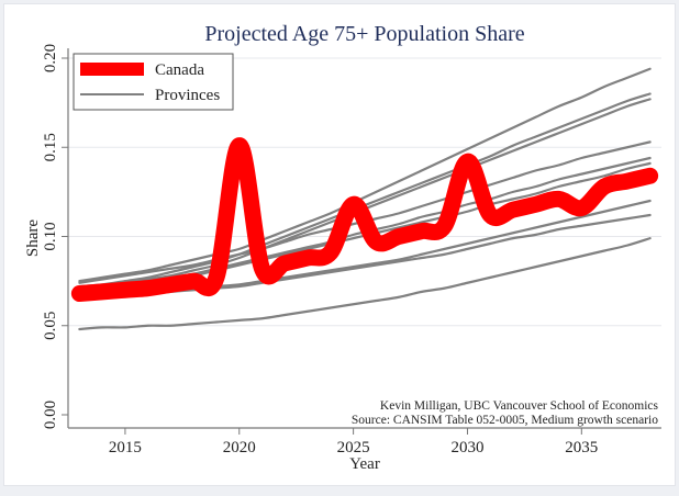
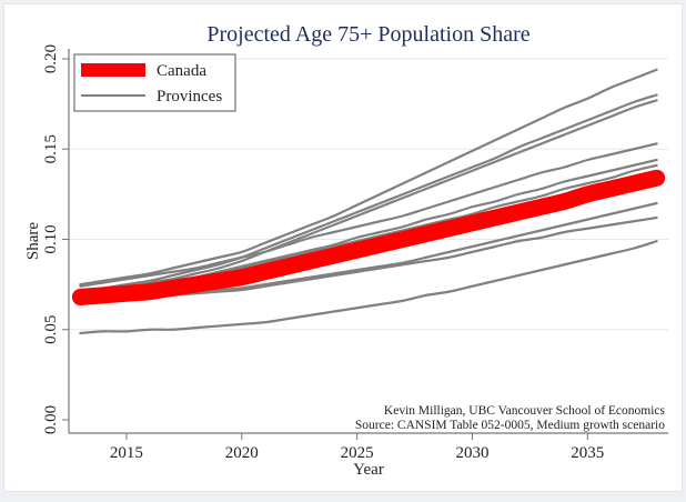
Canada/2020: 0.151 -> 0.079
Canada/2025: 0.118 -> 0.094
Canada/2030: 0.142 -> 0.109
Canada/2035: 0.116 -> 0.125
